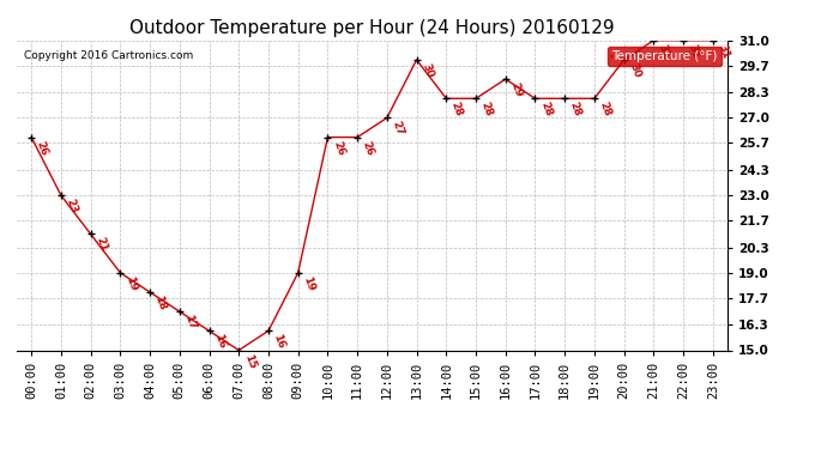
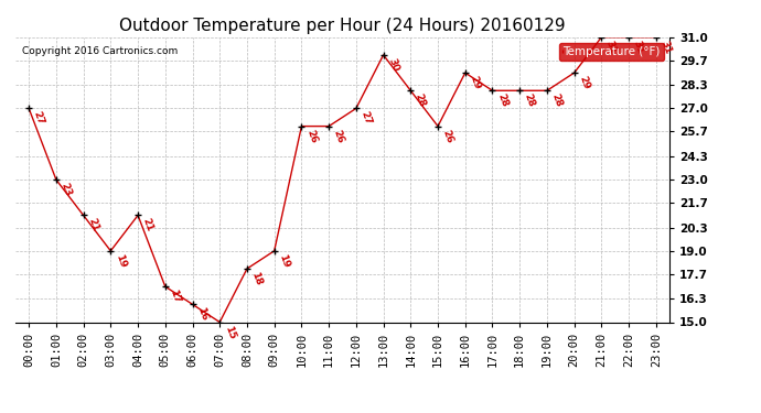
00:00: 26 -> 27
04:00: 18 -> 21
08:00: 16 -> 18
15:00: 28 -> 26
20:00: 30 -> 29
